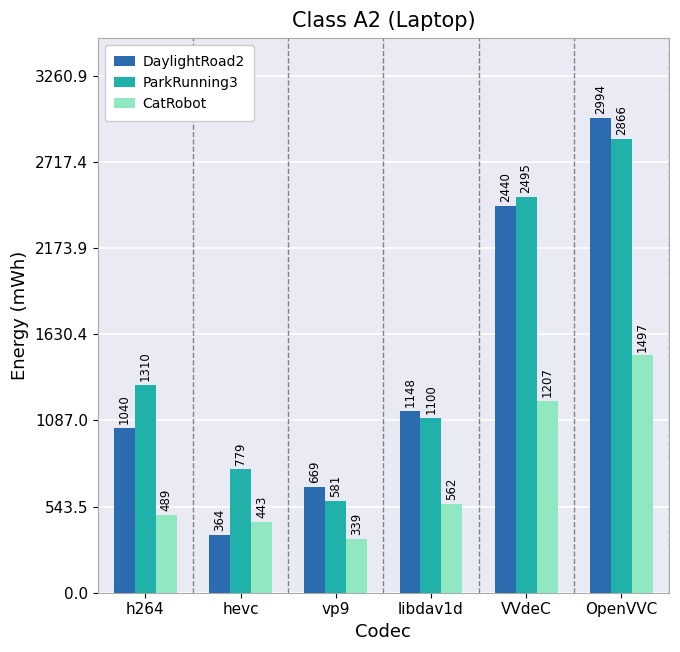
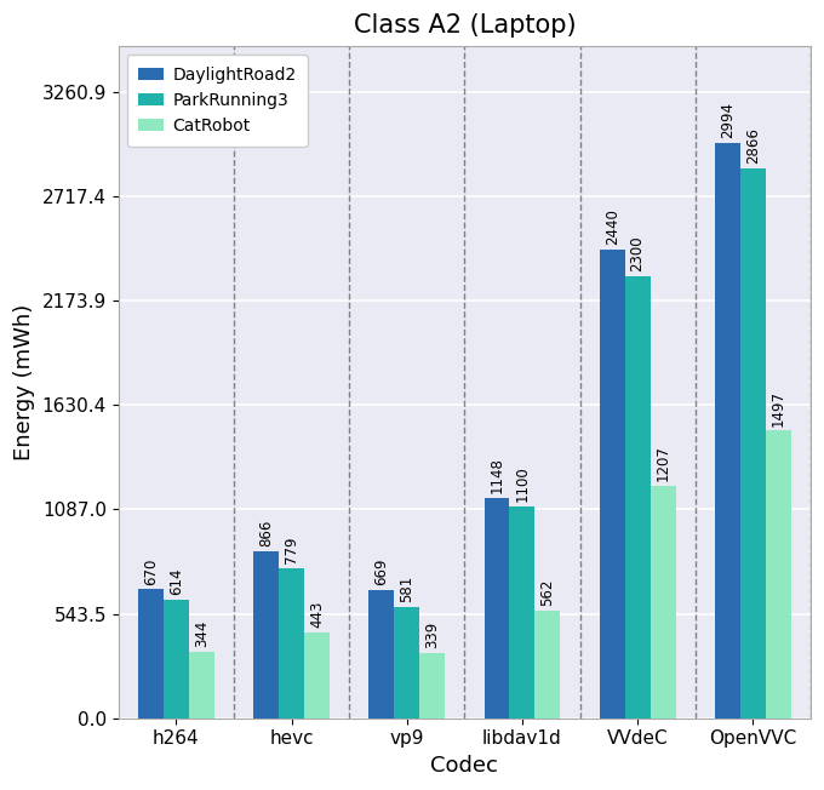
DaylightRoad2/h264: 1040 -> 670
ParkRunning3/h264: 1310 -> 614
CatRobot/h264: 489 -> 344
DaylightRoad2/hevc: 364 -> 866
ParkRunning3/VVdeC: 2495 -> 2300
